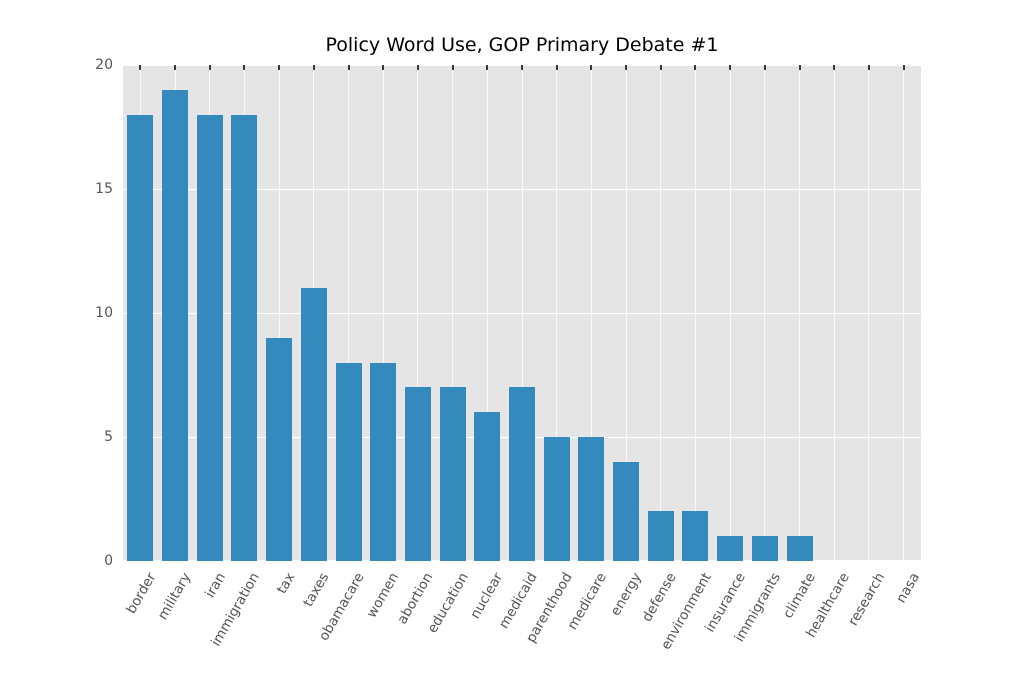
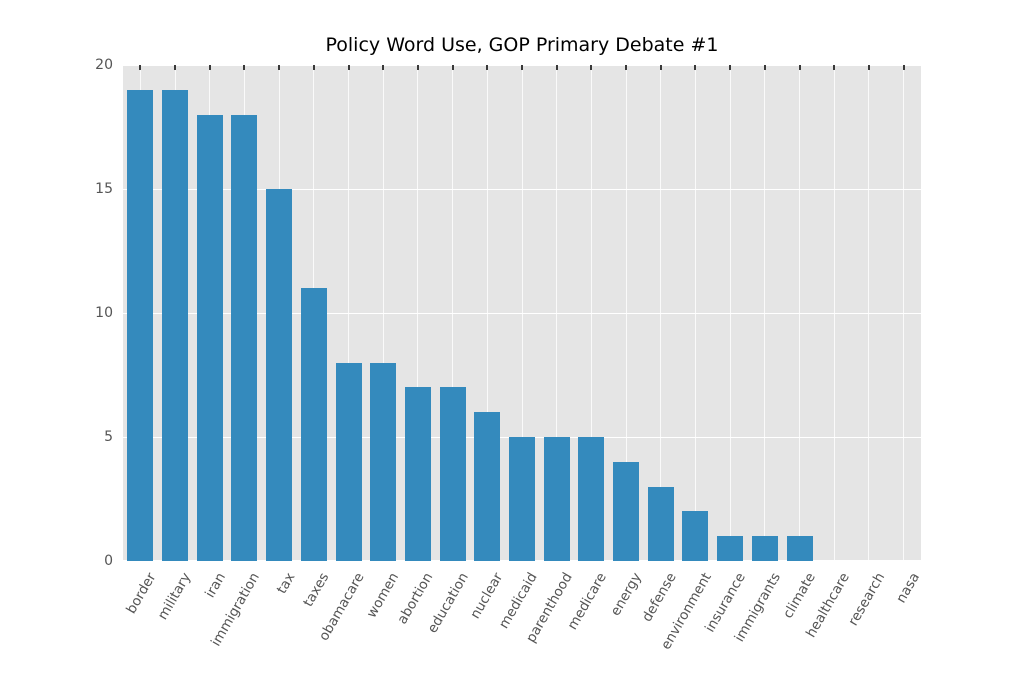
border: 18 -> 19
tax: 9 -> 15
medicaid: 7 -> 5
defense: 2 -> 3
